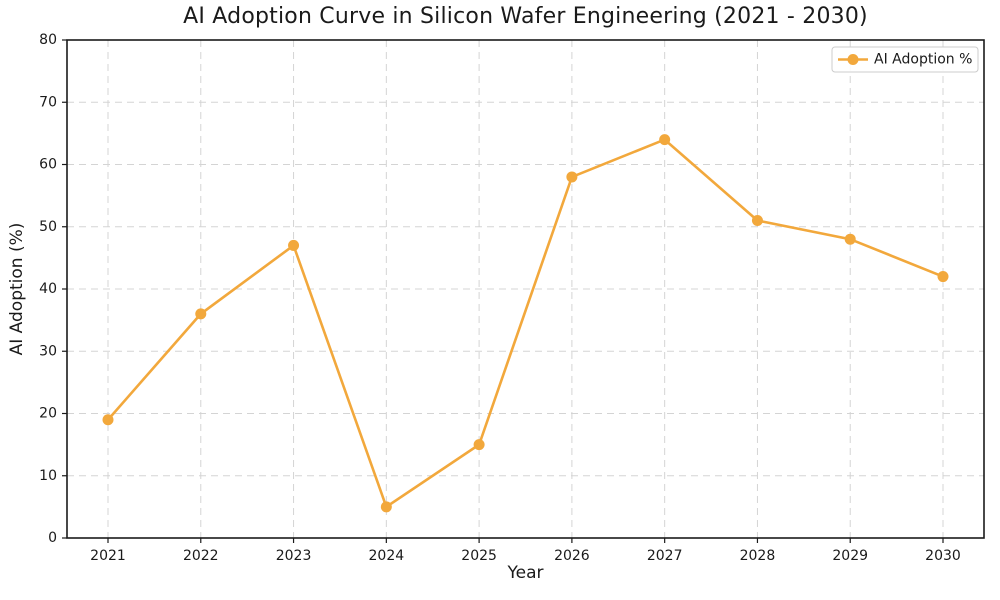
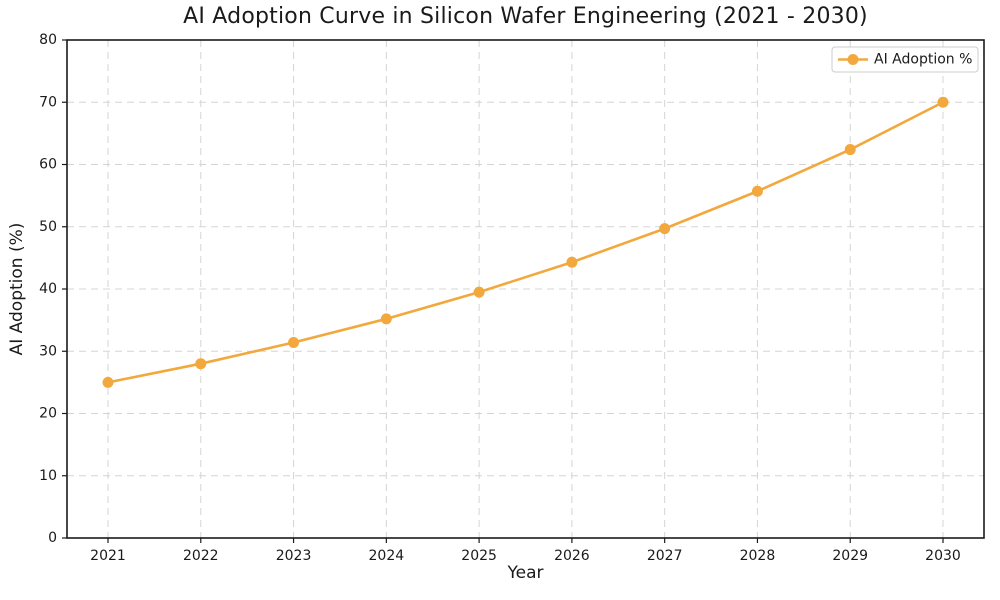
2021: 19 -> 25
2022: 36 -> 28
2023: 47 -> 31
2024: 5 -> 35
2025: 15 -> 40
2026: 58 -> 44
2027: 64 -> 50
2028: 51 -> 56
2029: 48 -> 62
2030: 42 -> 70
